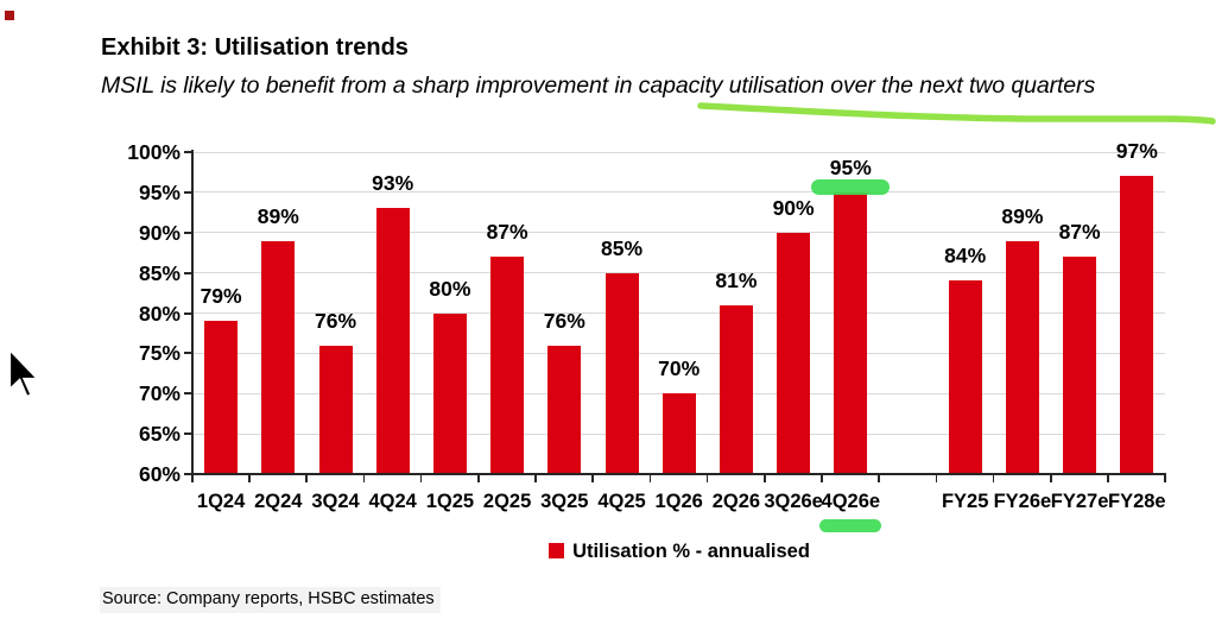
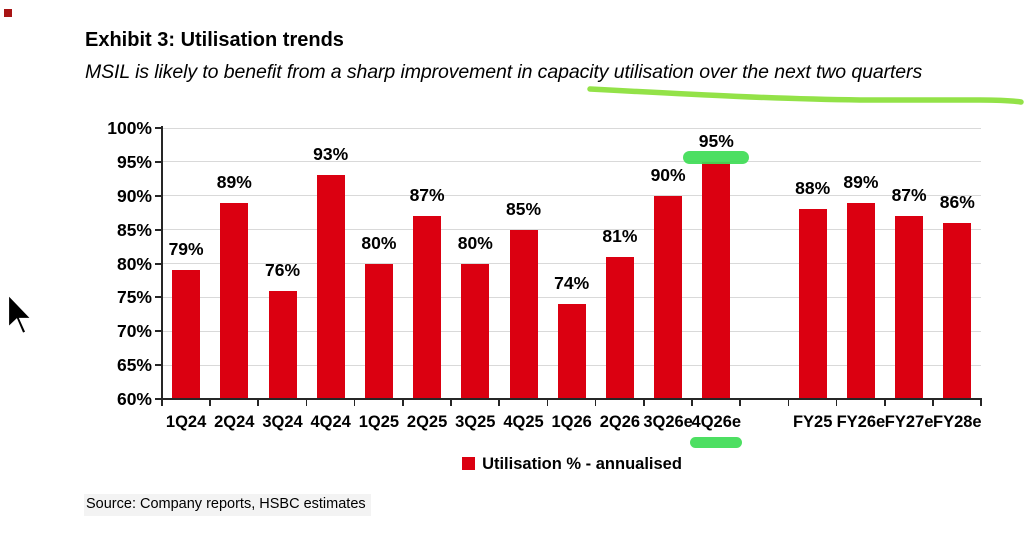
3Q25: 76% -> 80%
1Q26: 70% -> 74%
FY25: 84% -> 88%
FY28e: 97% -> 86%
